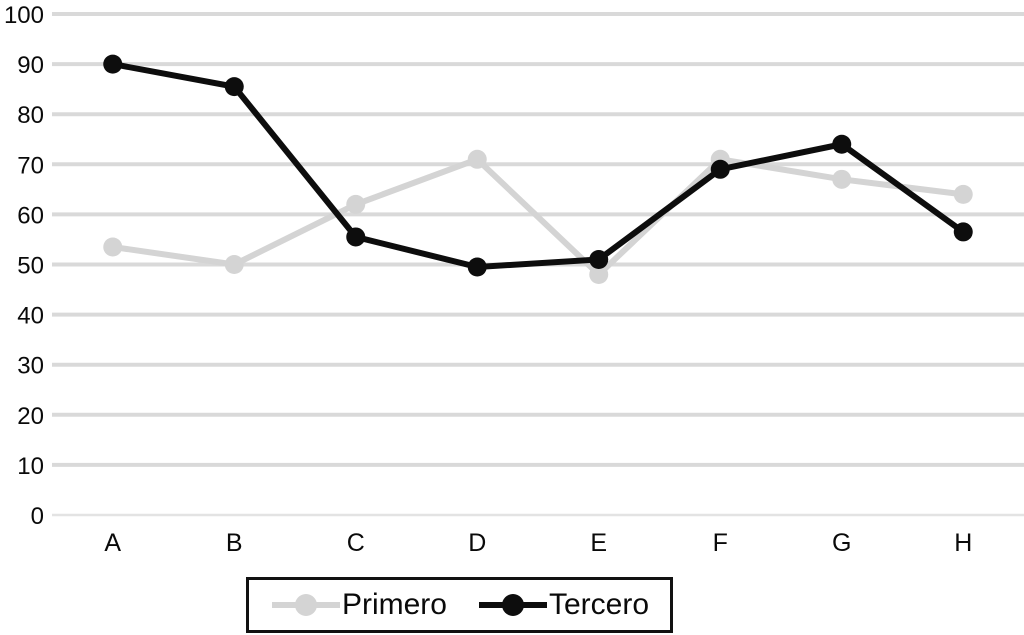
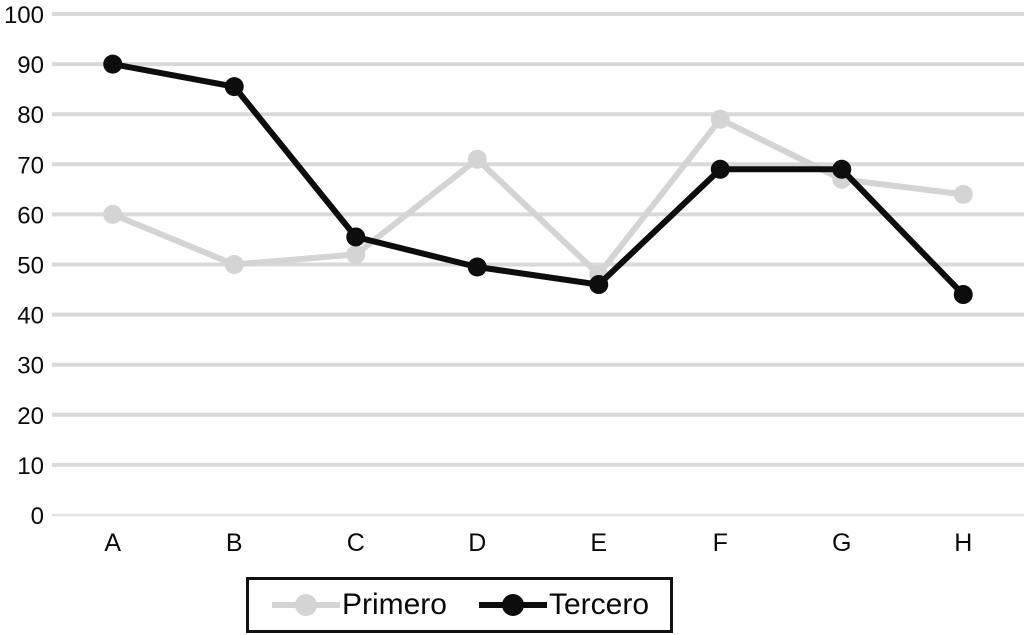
Primero/A: 54 -> 60
Primero/C: 62 -> 52
Tercero/E: 51 -> 46
Primero/F: 71 -> 79
Tercero/G: 74 -> 69
Tercero/H: 56 -> 44
